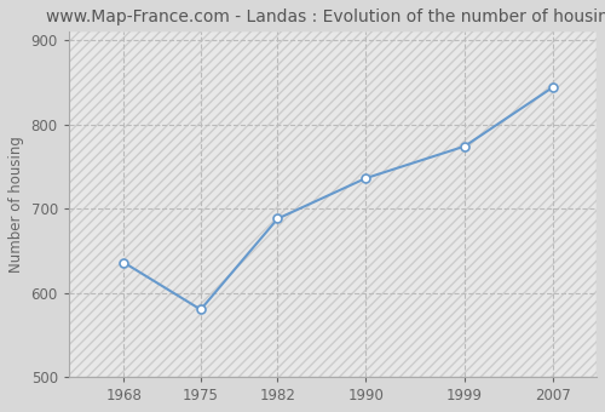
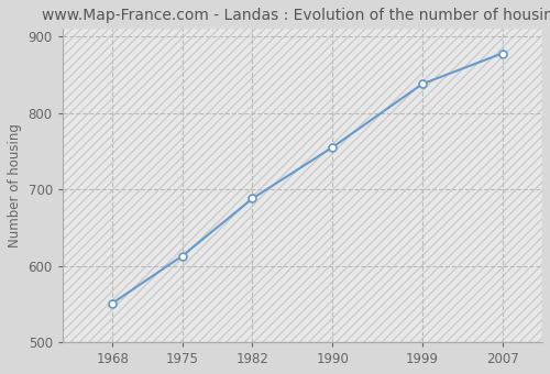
1968: 636 -> 551
1975: 580 -> 613
1990: 736 -> 755
1999: 774 -> 838
2007: 844 -> 878
